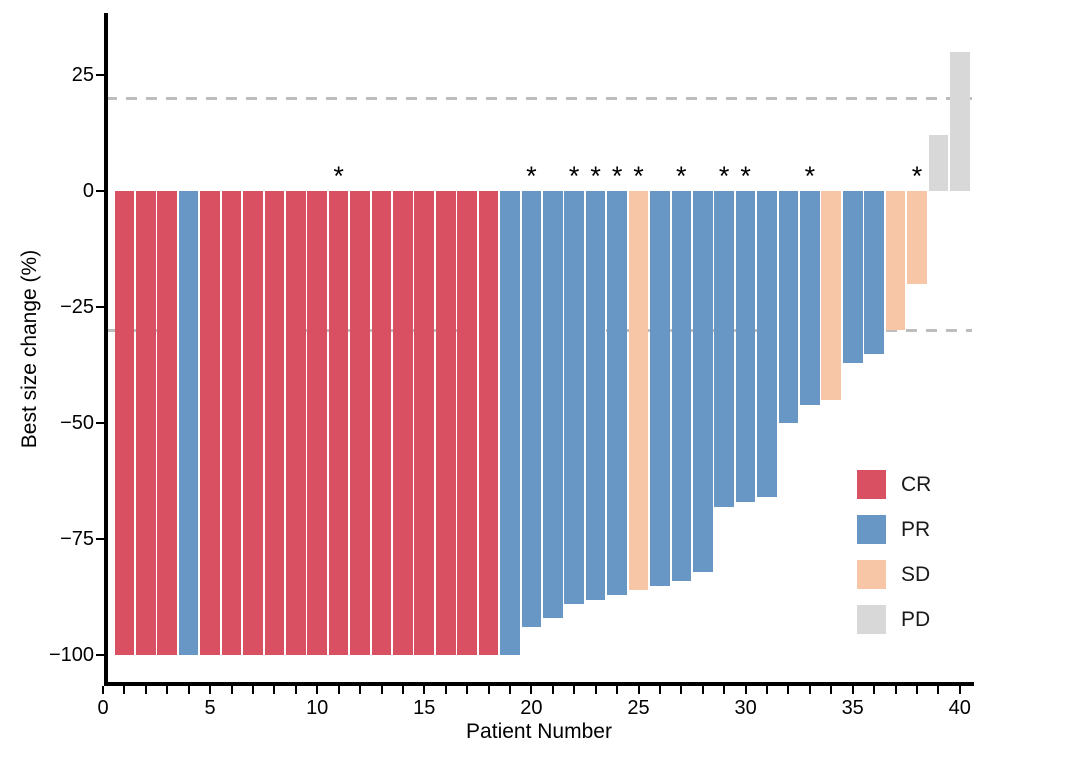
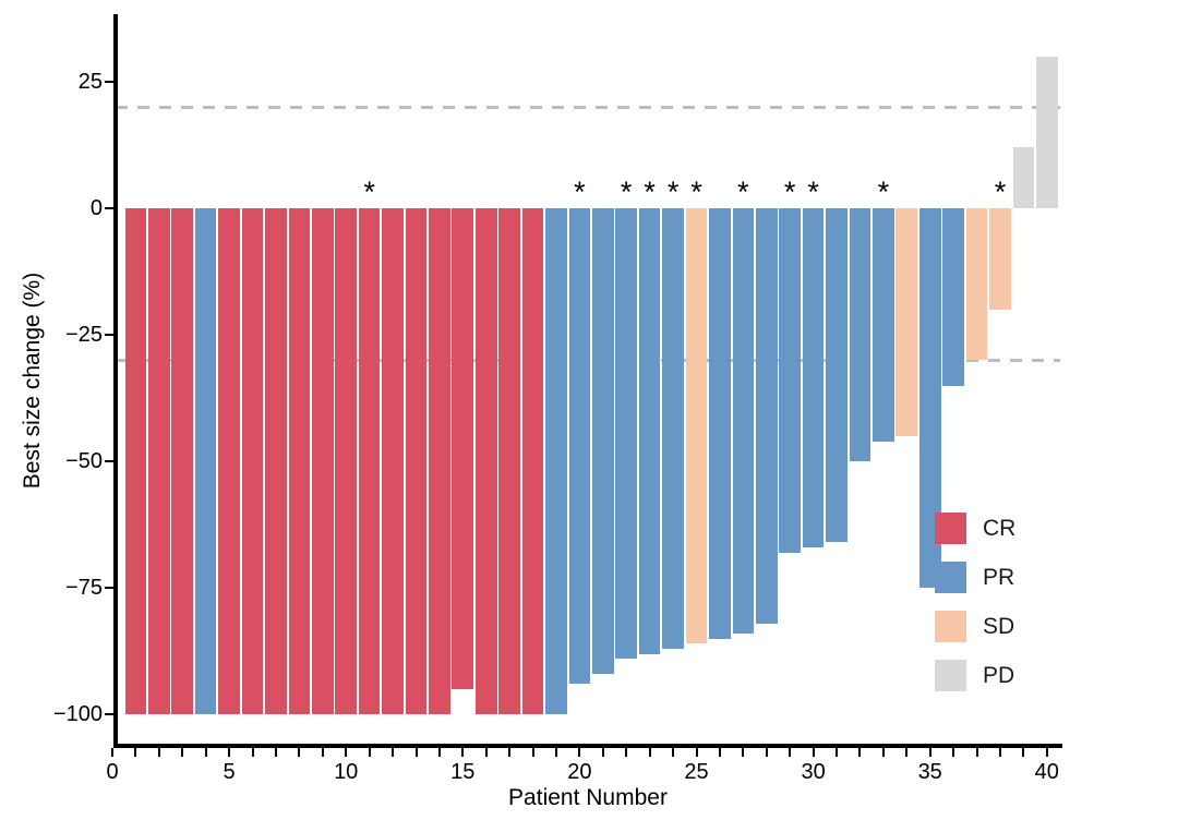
15: -100 -> -95
35: -37 -> -75
